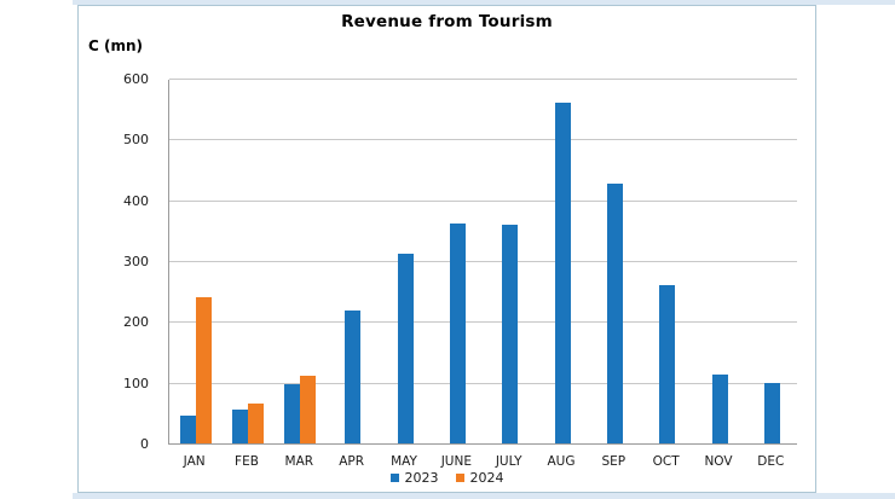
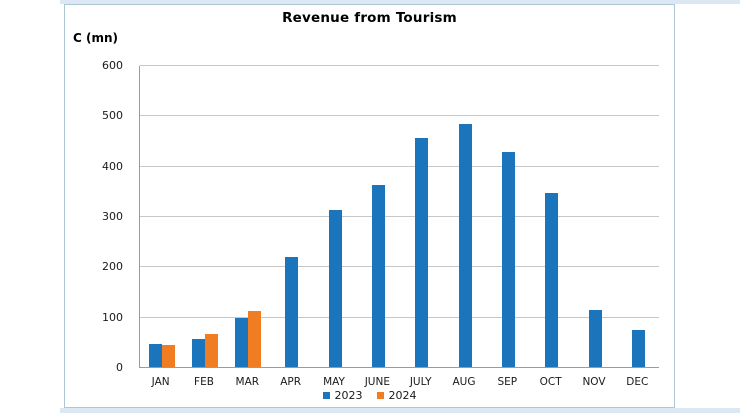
2024/JAN: 240 -> 40
2023/JULY: 360 -> 460
2023/AUG: 560 -> 480
2023/OCT: 260 -> 350
2023/DEC: 100 -> 70
